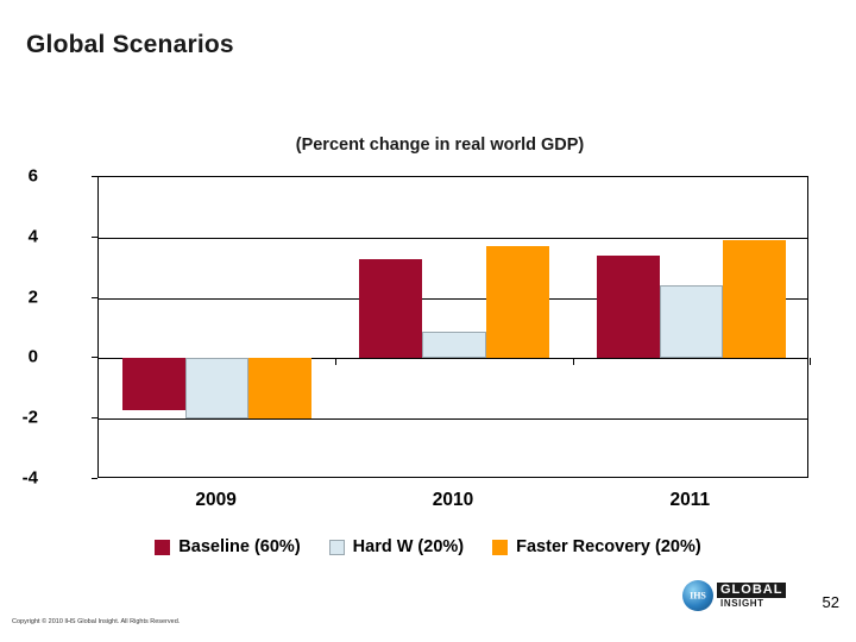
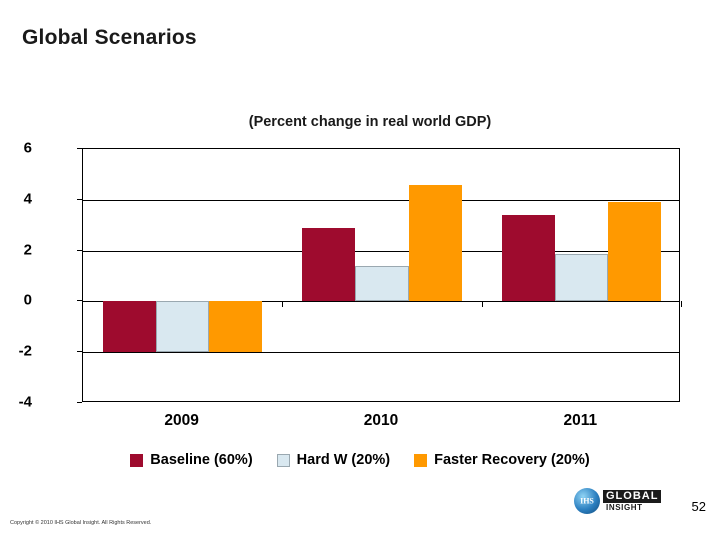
Baseline (60%)/2009: -1.7 -> -2.0
Baseline (60%)/2010: 3.3 -> 2.9
Hard W (20%)/2010: 0.9 -> 1.4
Faster Recovery (20%)/2010: 3.7 -> 4.6
Hard W (20%)/2011: 2.4 -> 1.9
